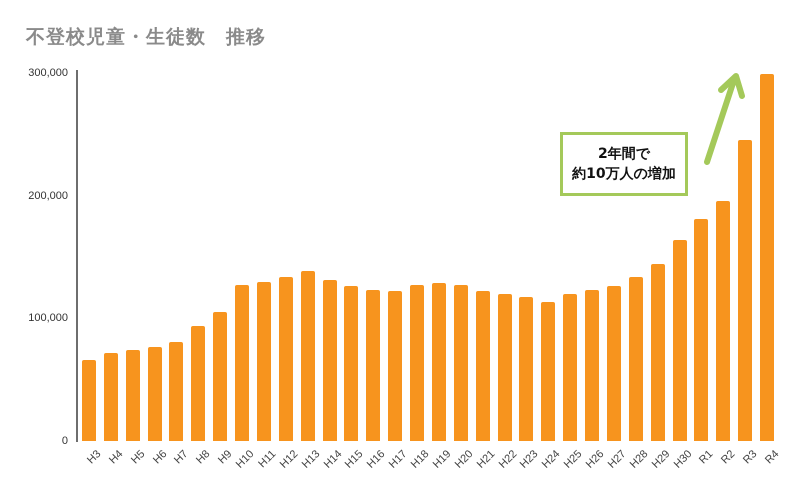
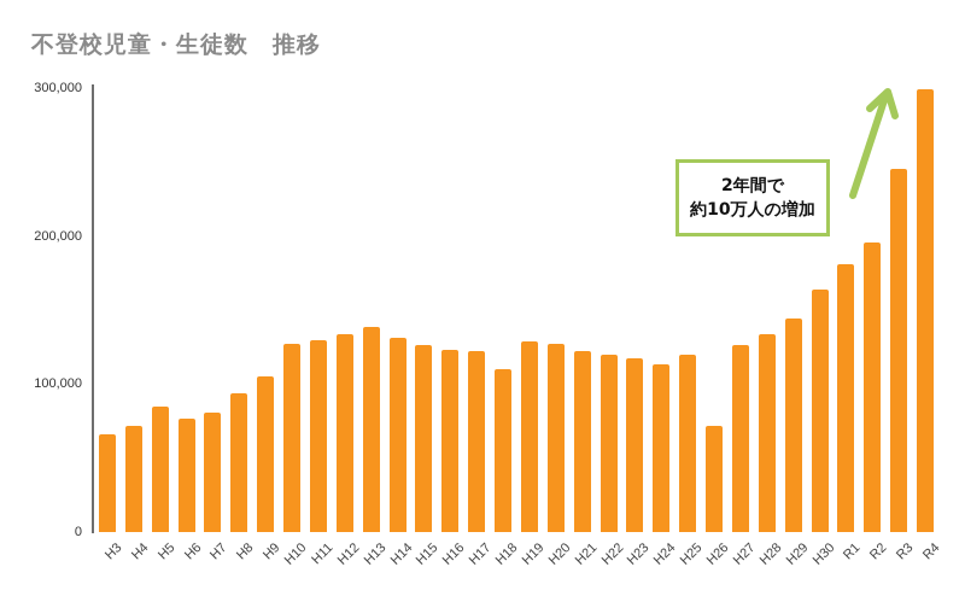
H5: 74000 -> 85000
H18: 127000 -> 110000
H26: 123000 -> 72000
